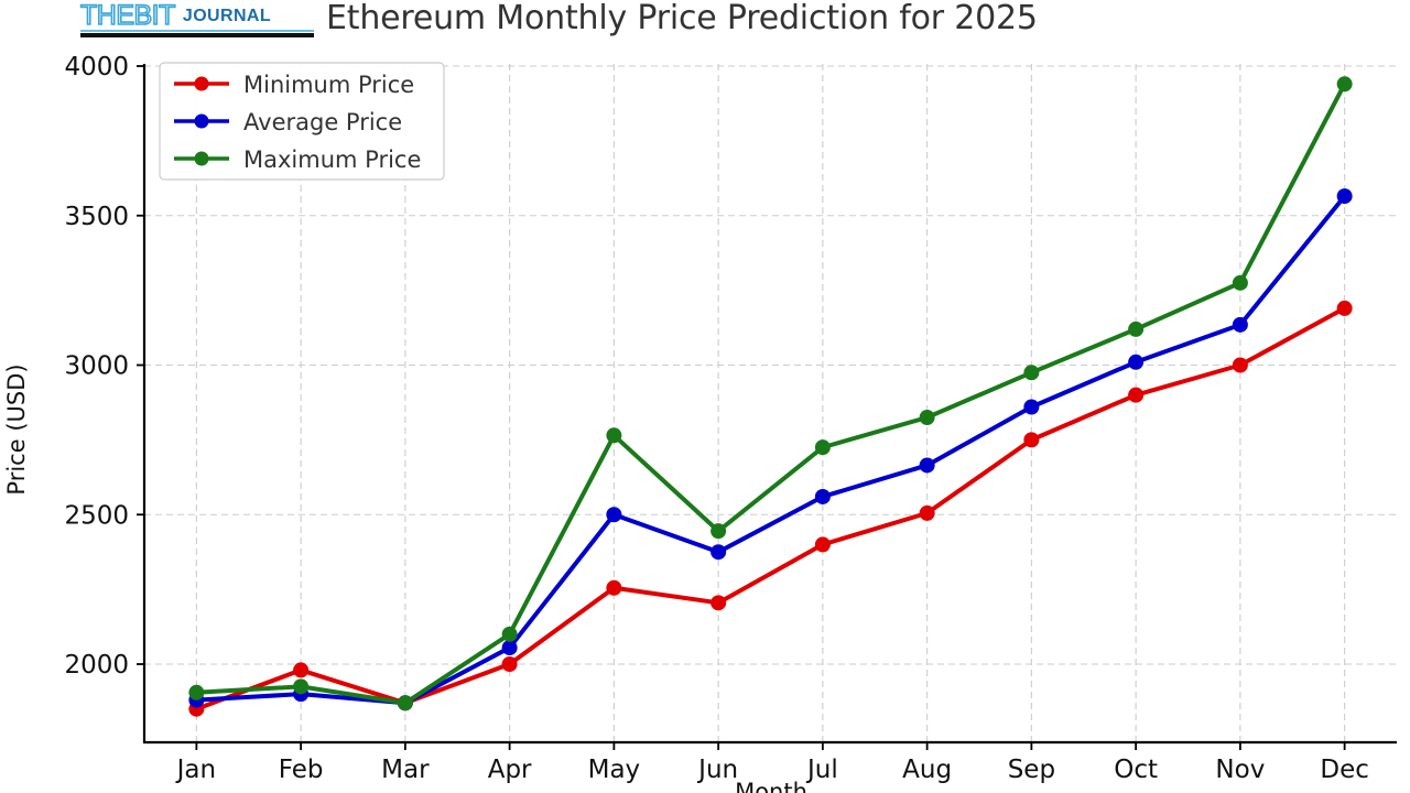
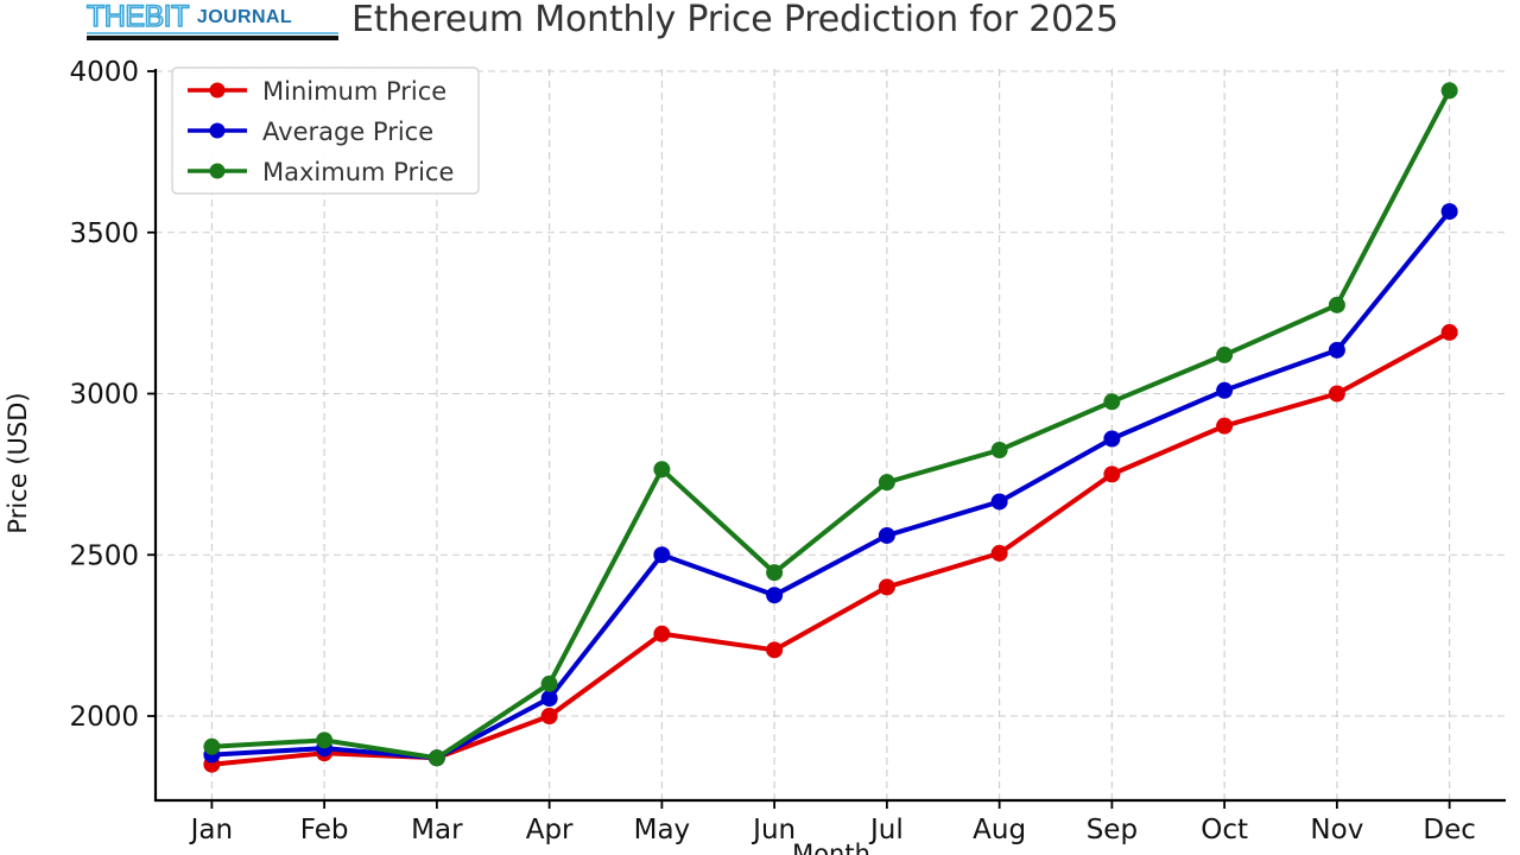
Minimum Price/Feb: 1980 -> 1880
